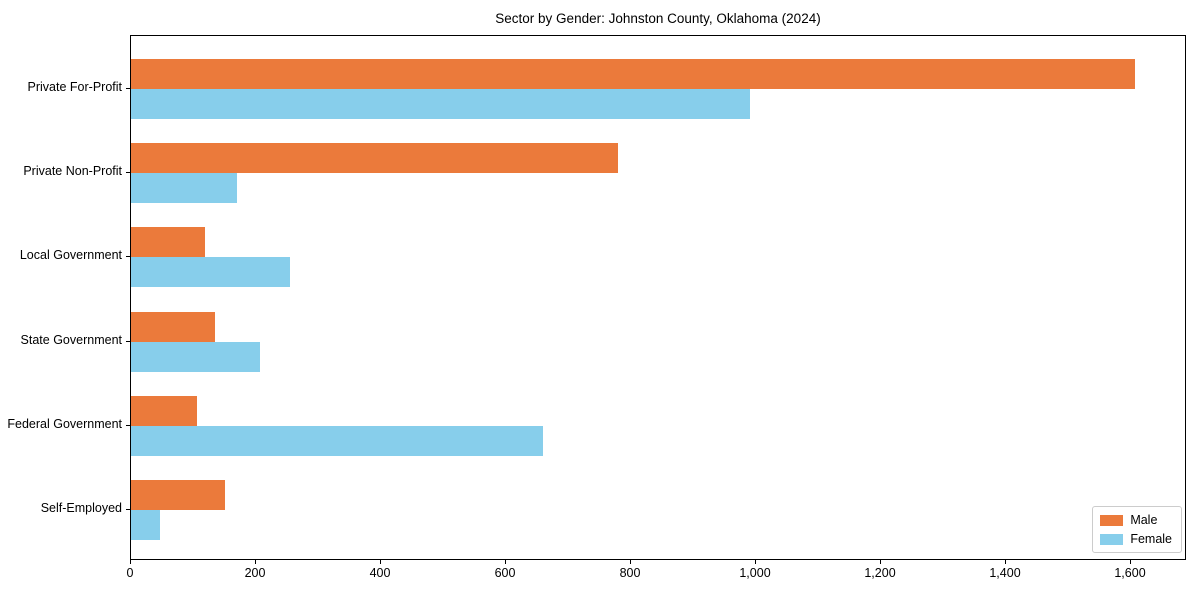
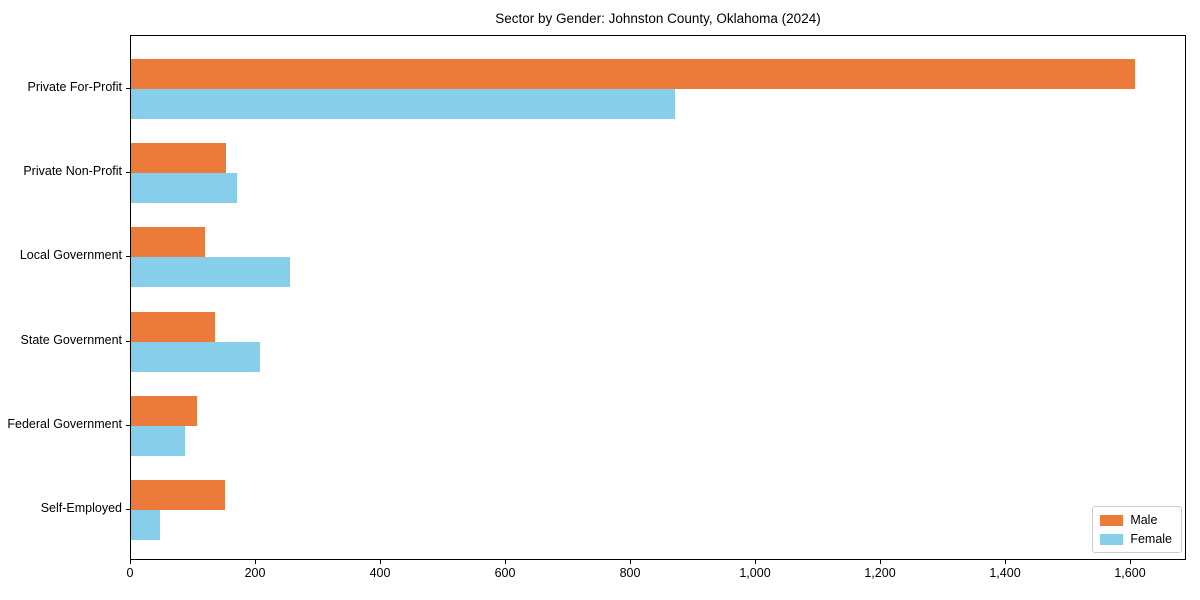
Female/Private For-Profit: 990 -> 870
Male/Private Non-Profit: 780 -> 150
Female/Federal Government: 660 -> 90
